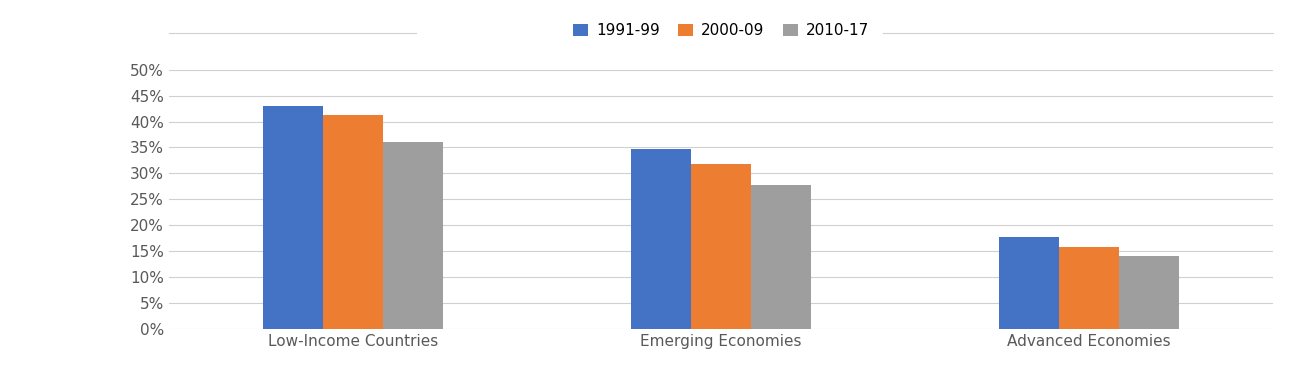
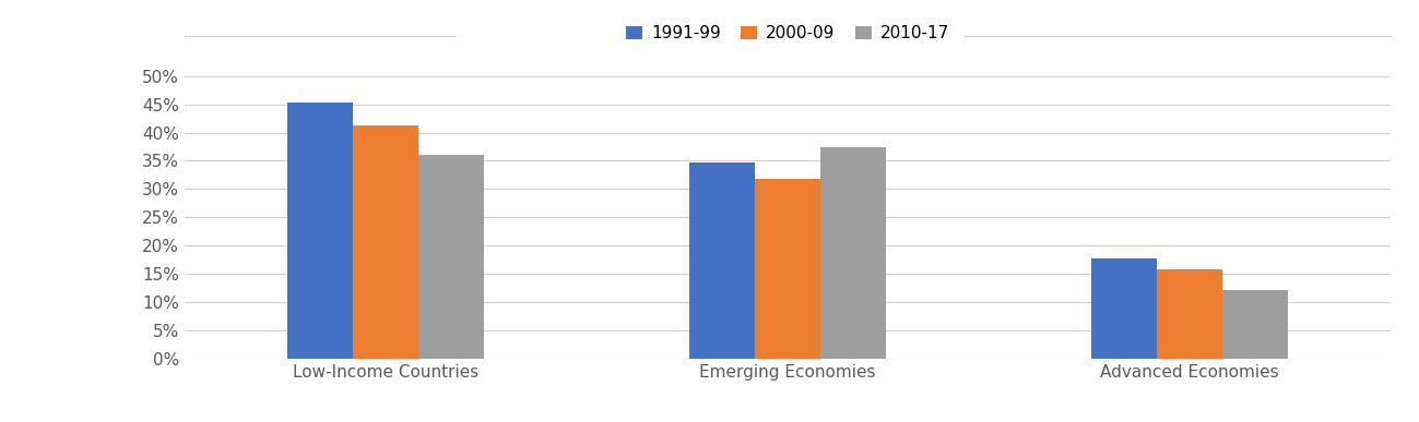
1991-99/Low-Income Countries: 43.0% -> 45.4%
2010-17/Emerging Economies: 27.7% -> 37.4%
2010-17/Advanced Economies: 14.1% -> 12.2%
